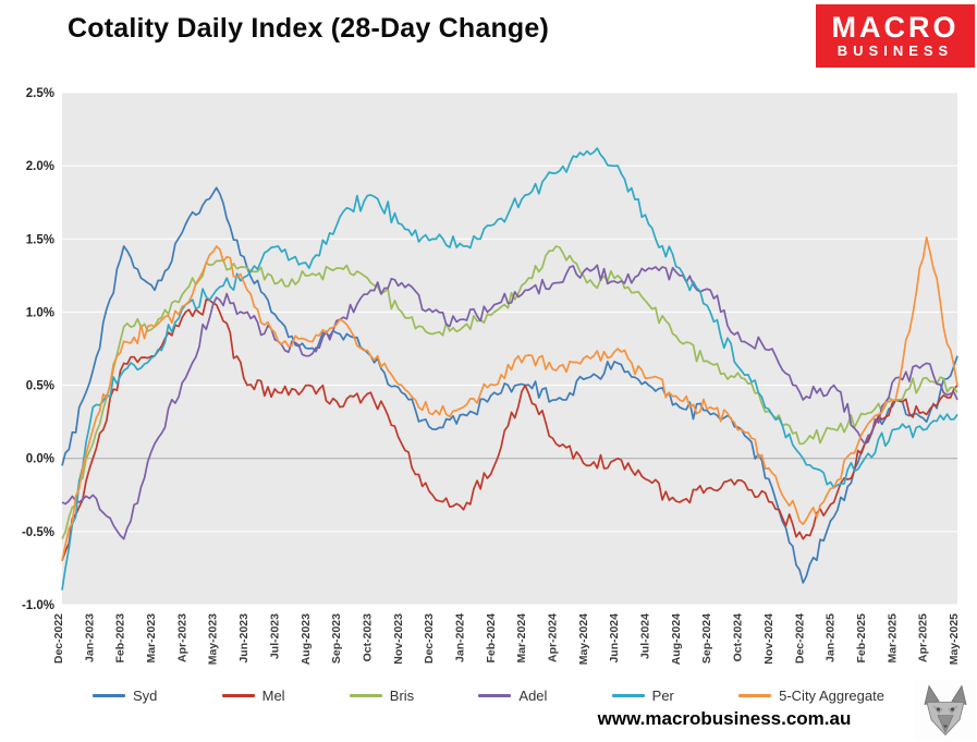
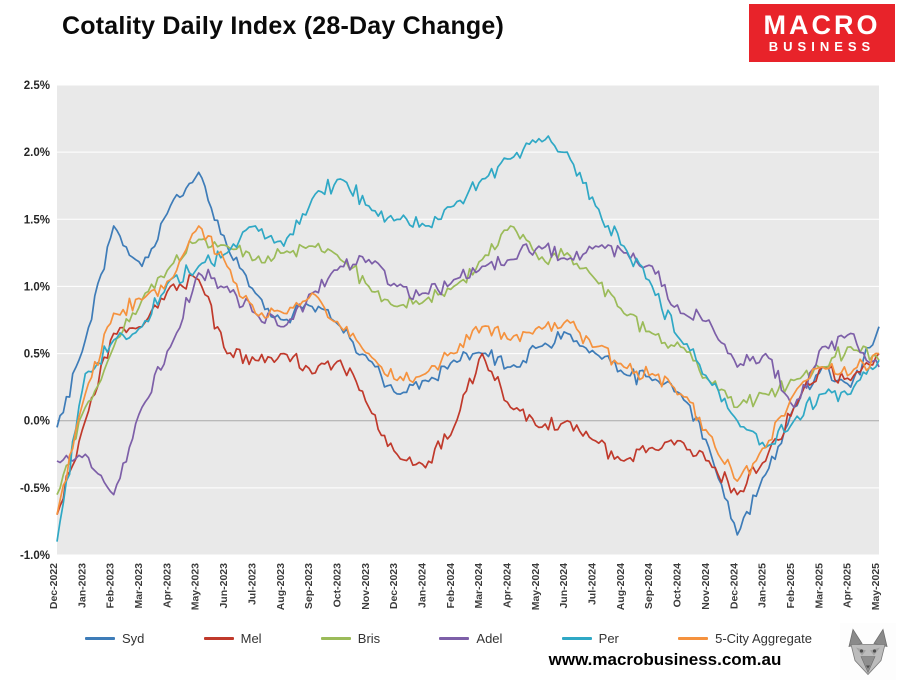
Bris/Feb-2023: 0.90% -> 0.55%
5-City Aggregate/Apr-2025: 1.51% -> 0.35%
Per/May-2025: 0.30% -> 0.45%
